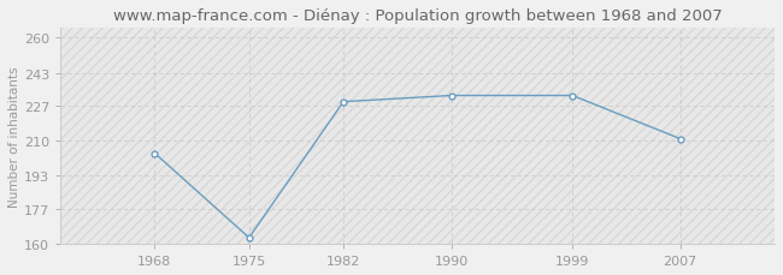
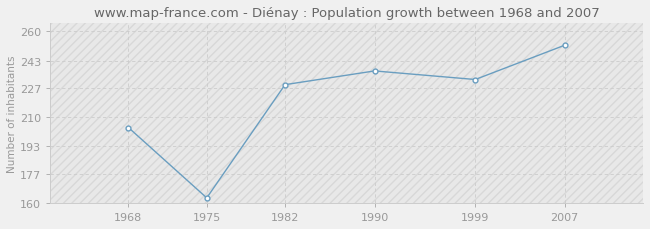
1990: 232 -> 237
2007: 211 -> 252
